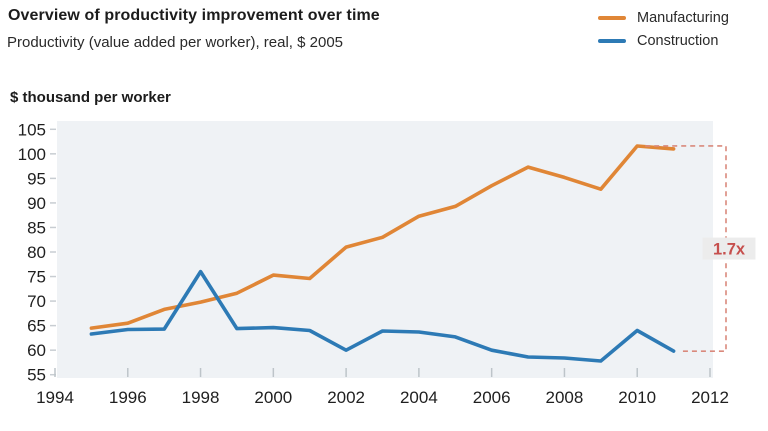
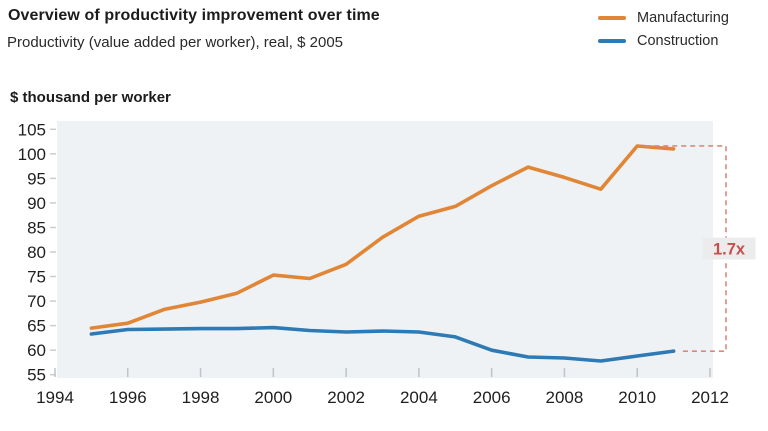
Construction/1998: 76 -> 64
Manufacturing/2002: 81 -> 78
Construction/2002: 60 -> 64
Construction/2010: 64 -> 59
